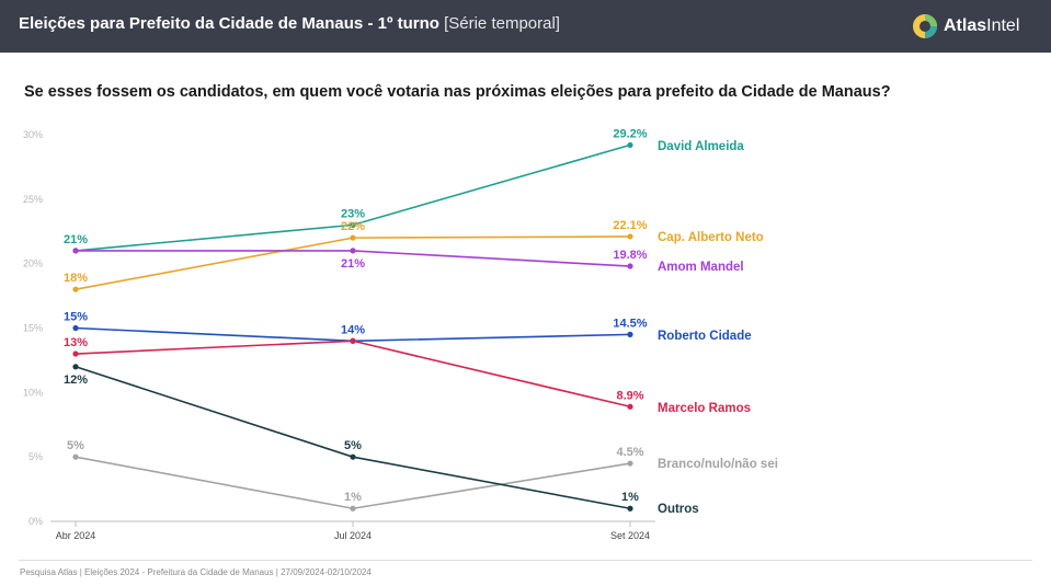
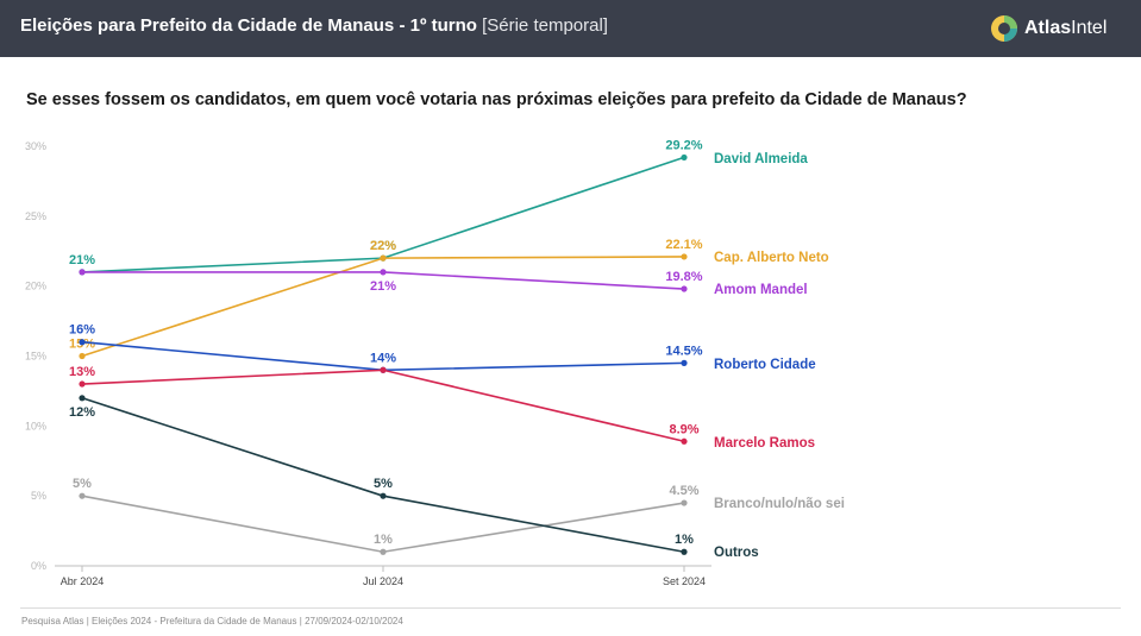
Cap. Alberto Neto/Abr 2024: 18% -> 15%
Roberto Cidade/Abr 2024: 15% -> 16%
David Almeida/Jul 2024: 23% -> 22%
